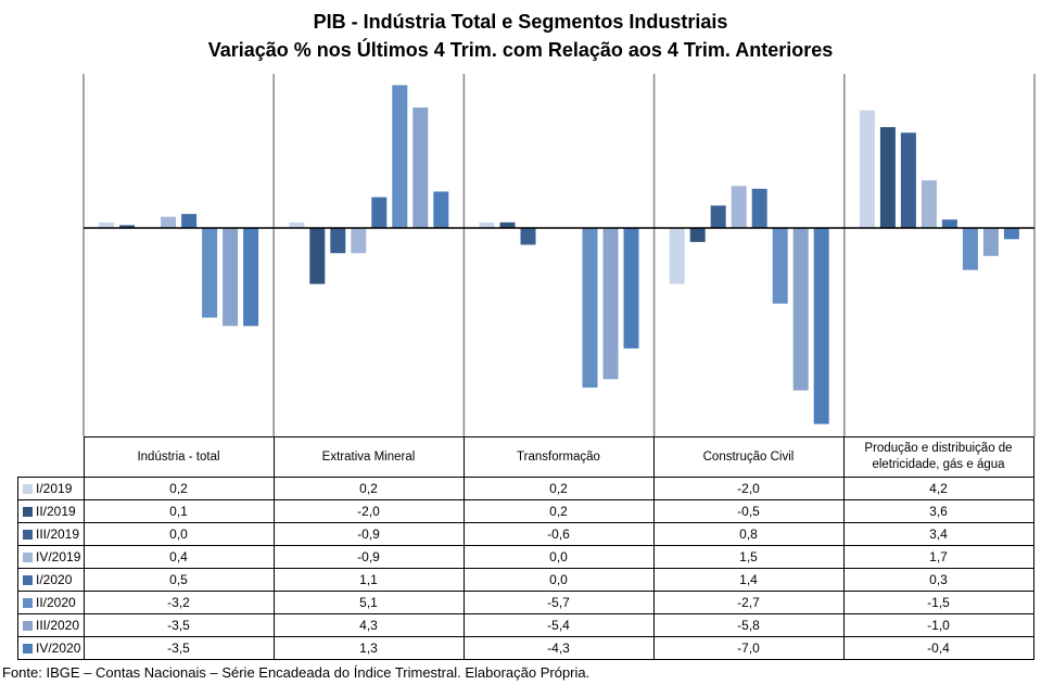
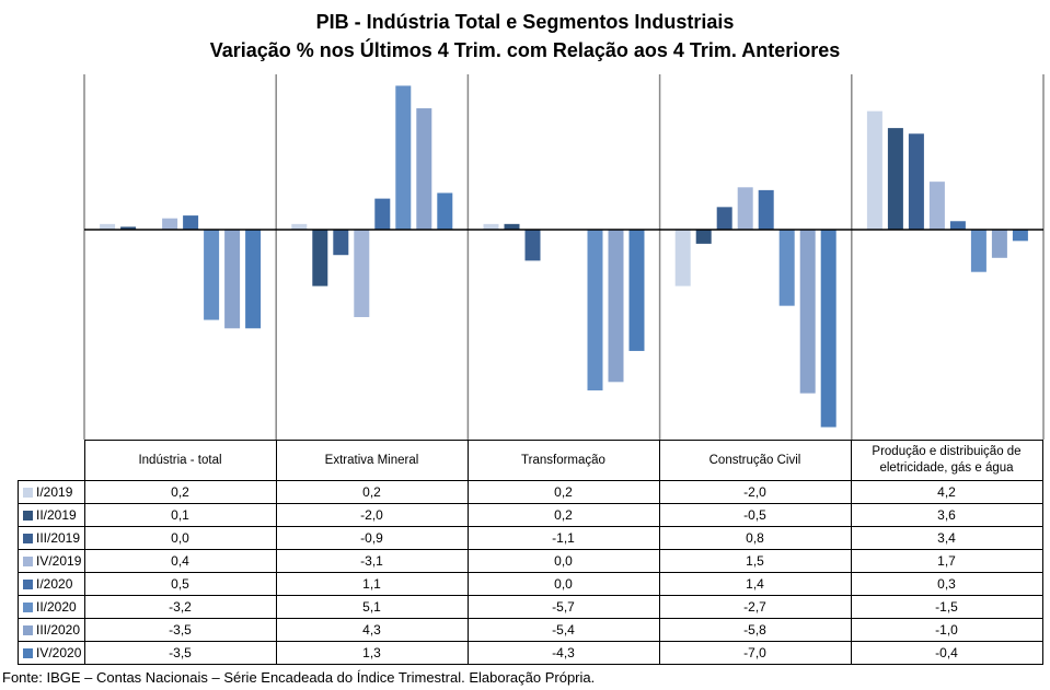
IV/2019/Extrativa Mineral: -0,9 -> -3,1
III/2019/Transformação: -0,6 -> -1,1
